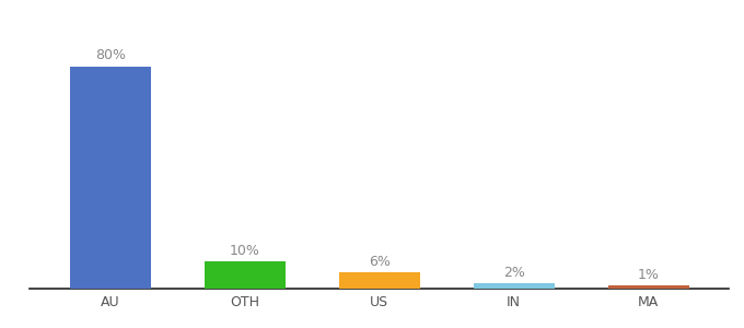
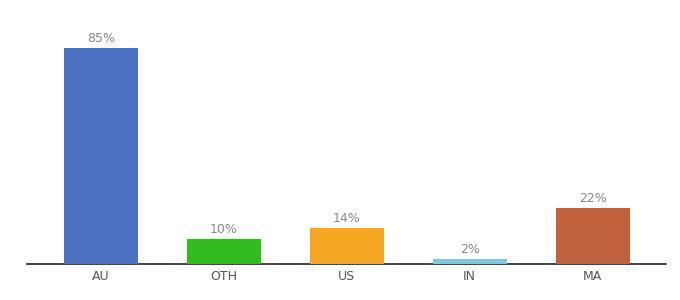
AU: 80% -> 85%
US: 6% -> 14%
MA: 1% -> 22%
